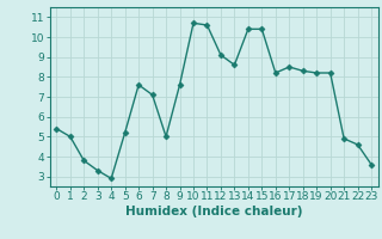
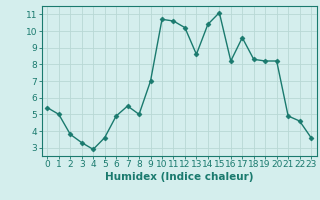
5: 5.2 -> 3.6
6: 7.6 -> 4.9
7: 7.1 -> 5.5
9: 7.6 -> 7.0
12: 9.1 -> 10.2
15: 10.4 -> 11.1
17: 8.5 -> 9.6
